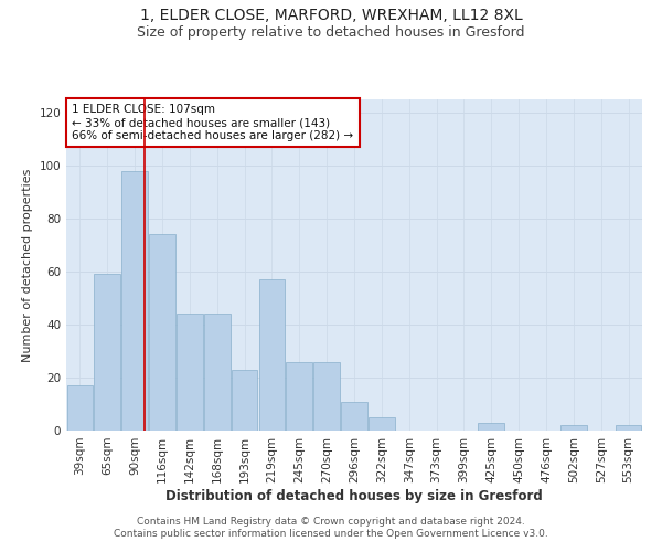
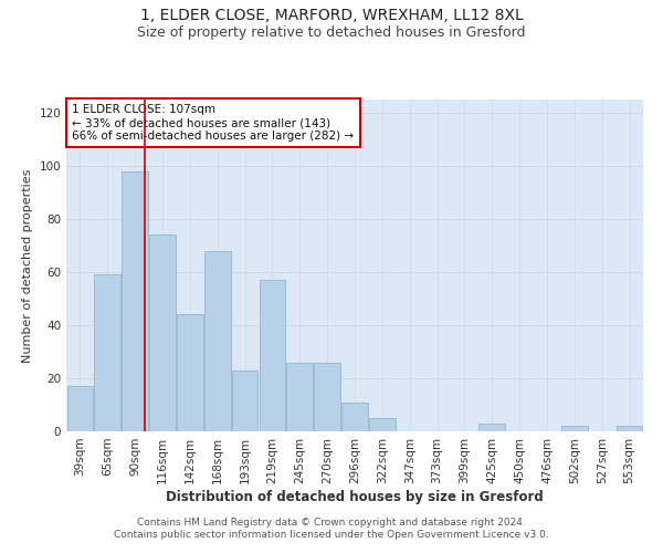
168sqm: 44 -> 68
